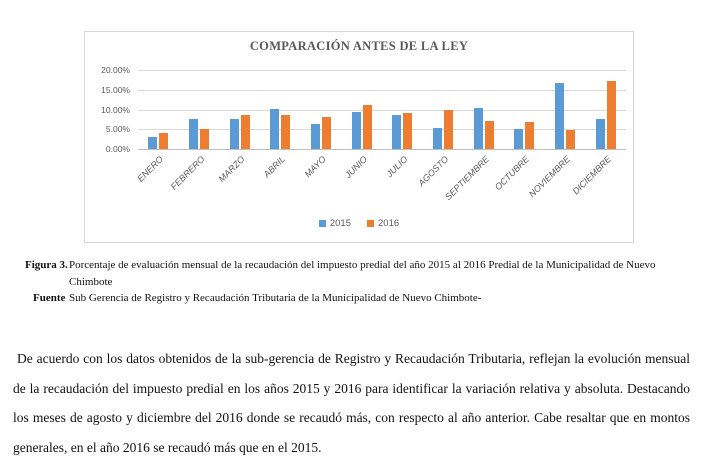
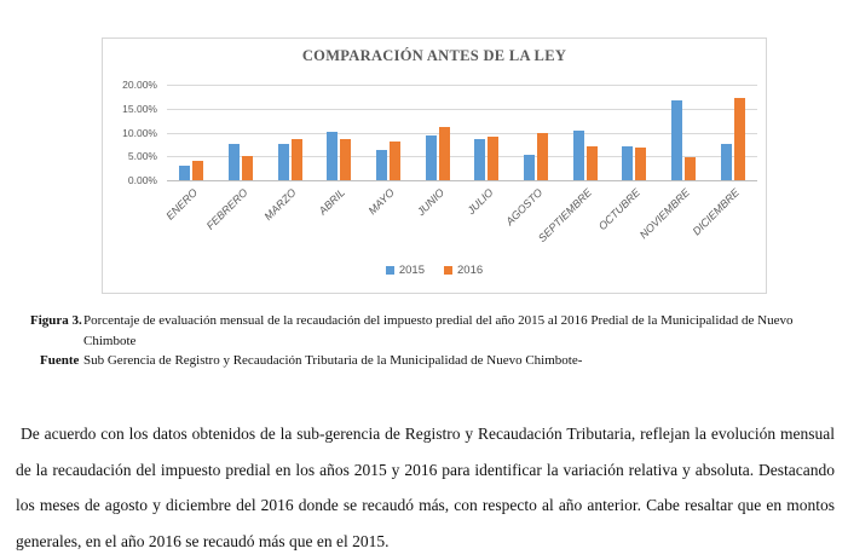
2015/OCTUBRE: 5% -> 7%
